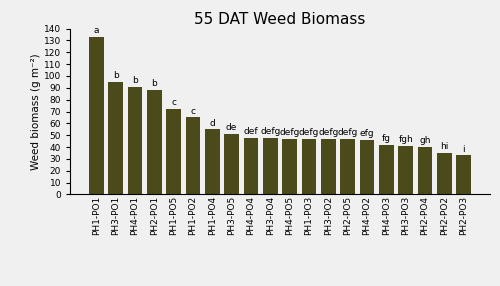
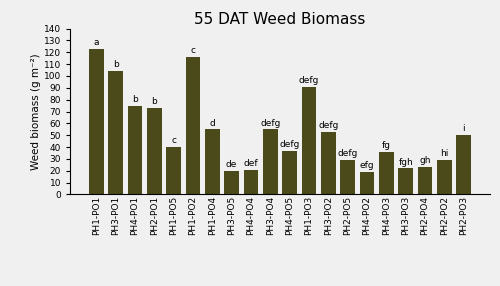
PH1-PO1: 133 -> 123
PH3-PO1: 95 -> 104
PH4-PO1: 91 -> 75
PH2-PO1: 88 -> 73
PH1-PO5: 72 -> 40
PH1-PO2: 65 -> 116
PH3-PO5: 51 -> 20
PH4-PO4: 48 -> 21
PH3-PO4: 48 -> 55
PH4-PO5: 47 -> 37
PH1-PO3: 47 -> 91
PH3-PO2: 47 -> 53
PH2-PO5: 47 -> 29
PH4-PO2: 46 -> 19
PH4-PO3: 42 -> 36
PH3-PO3: 41 -> 22
PH2-PO4: 40 -> 23
PH2-PO2: 35 -> 29
PH2-PO3: 33 -> 50
